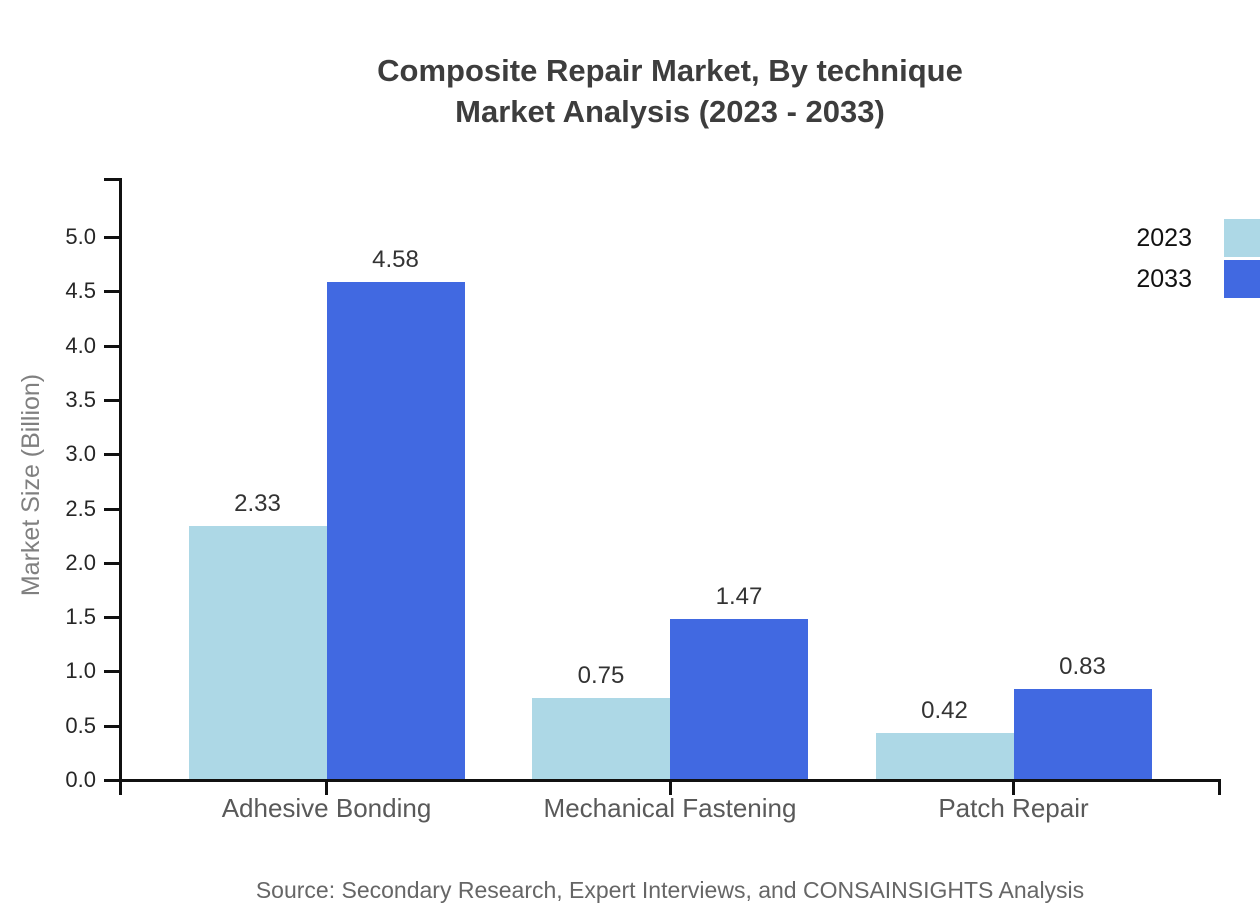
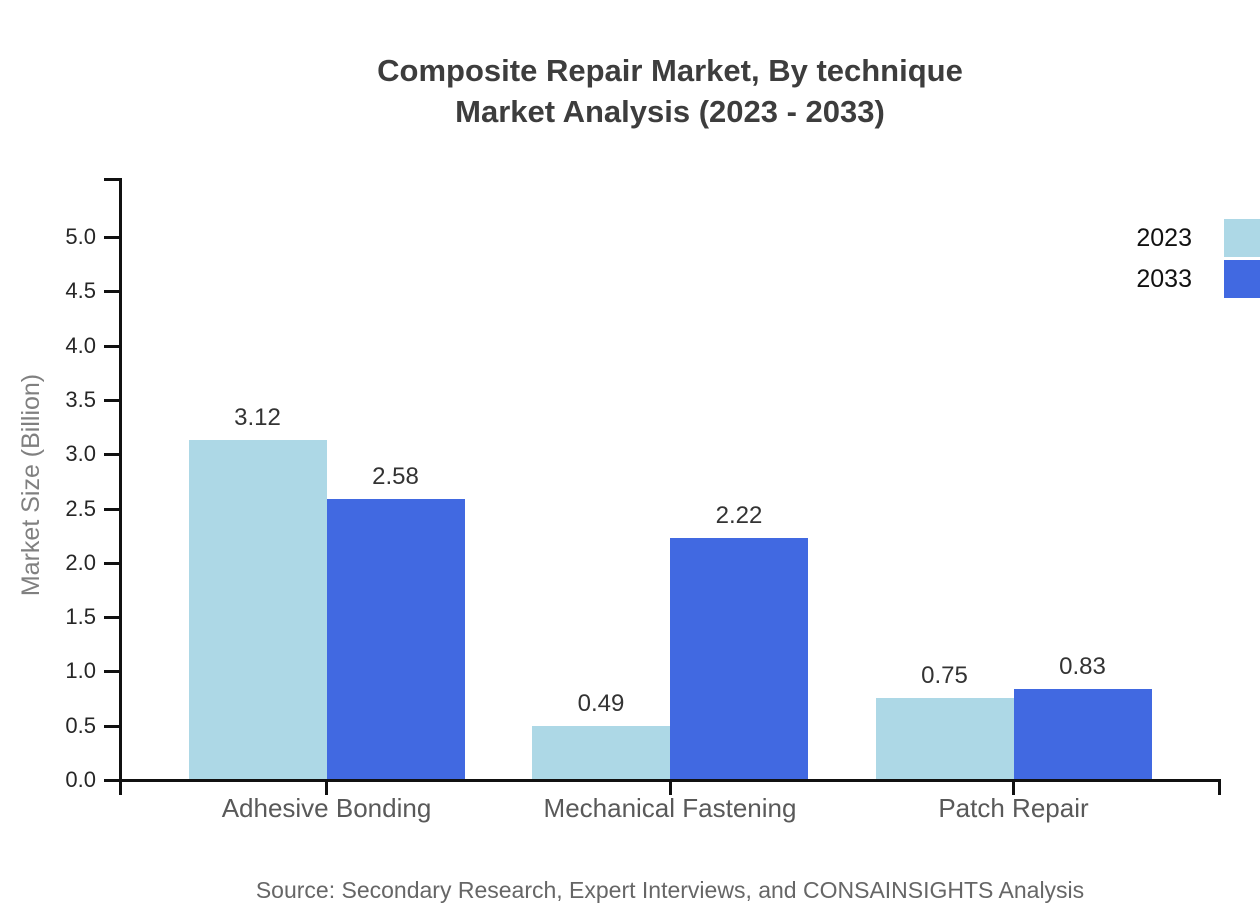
2023/Adhesive Bonding: 2.33 -> 3.12
2033/Adhesive Bonding: 4.58 -> 2.58
2023/Mechanical Fastening: 0.75 -> 0.49
2033/Mechanical Fastening: 1.47 -> 2.22
2023/Patch Repair: 0.42 -> 0.75
